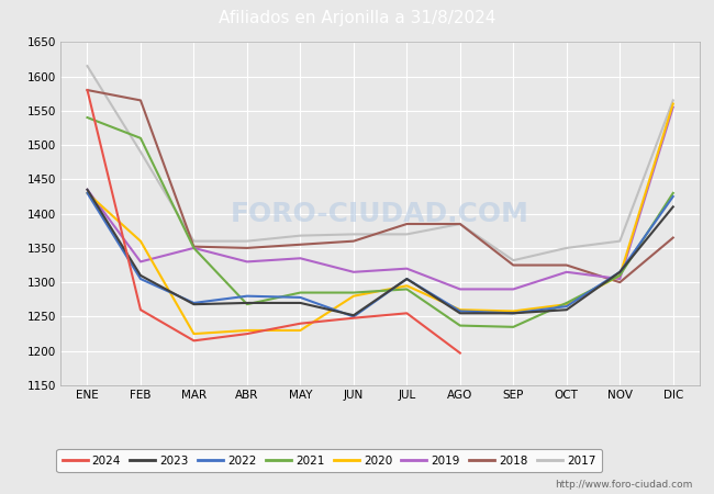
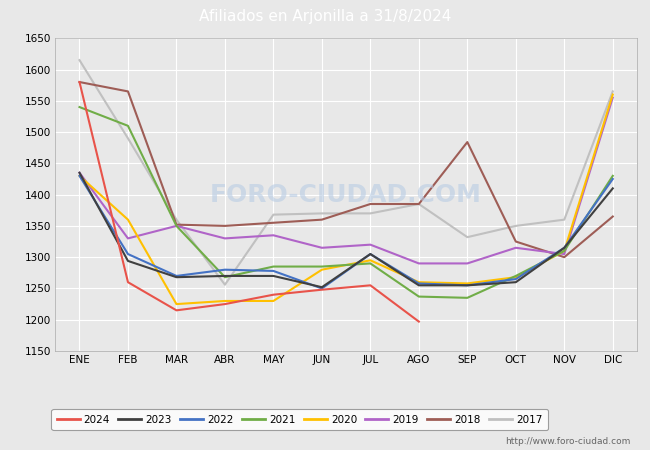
2023/FEB: 1310 -> 1294
2017/ABR: 1360 -> 1256
2018/SEP: 1325 -> 1484
